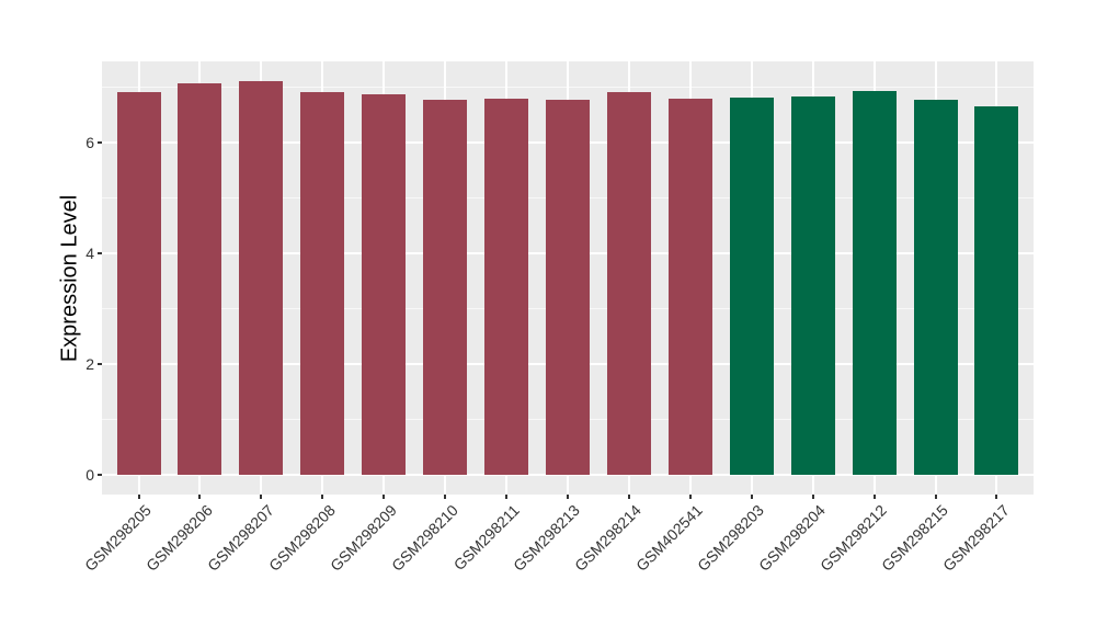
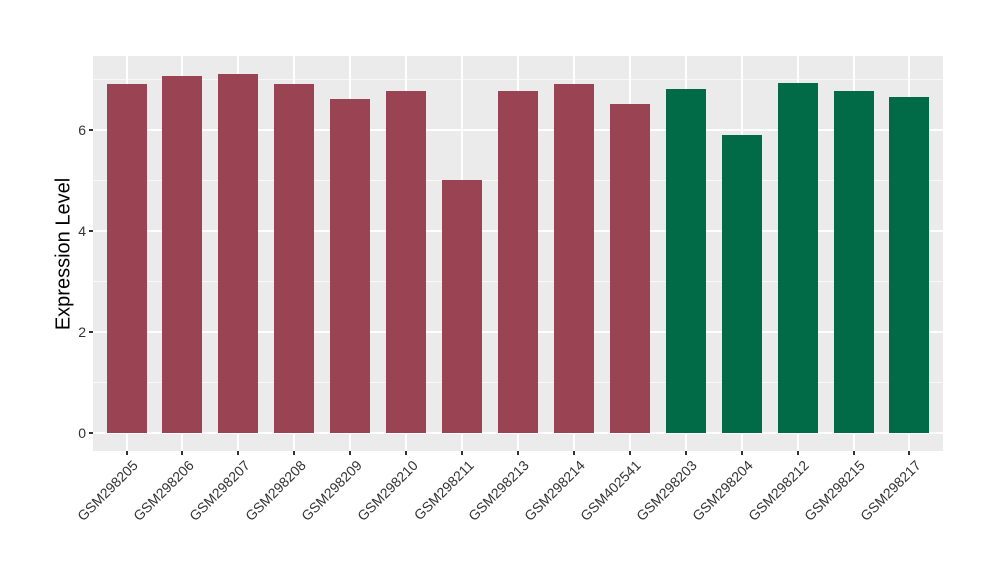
GSM298209: 6.9 -> 6.6
GSM298211: 6.8 -> 5.0
GSM402541: 6.8 -> 6.5
GSM298204: 6.8 -> 5.9
